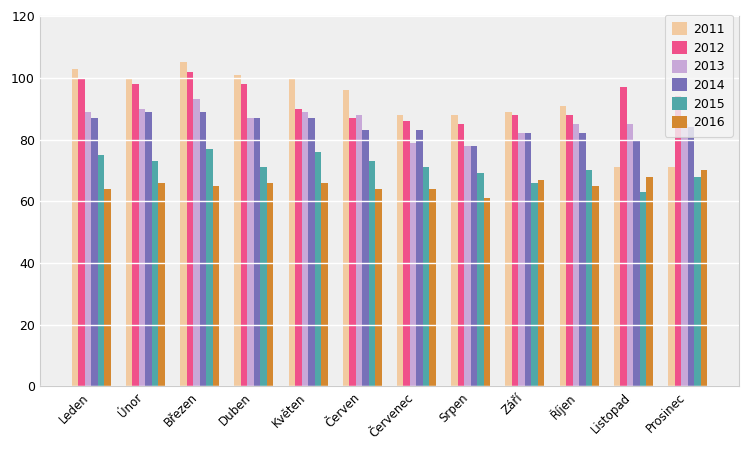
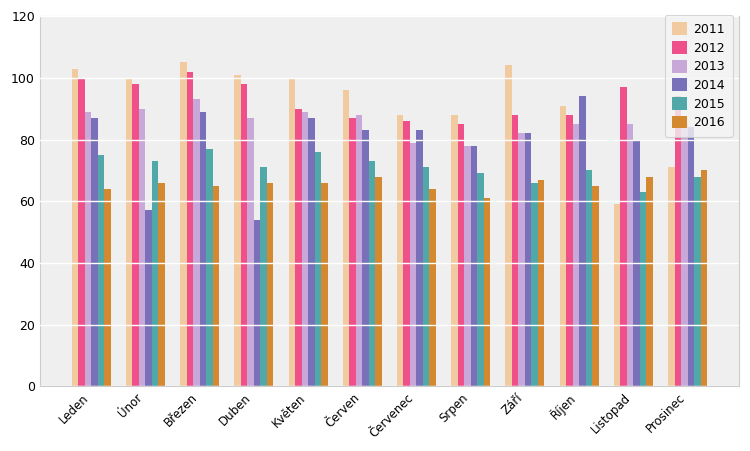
2014/Únor: 89 -> 57
2014/Duben: 87 -> 54
2016/Červen: 64 -> 68
2011/Září: 89 -> 104
2014/Říjen: 82 -> 94
2011/Listopad: 71 -> 59
